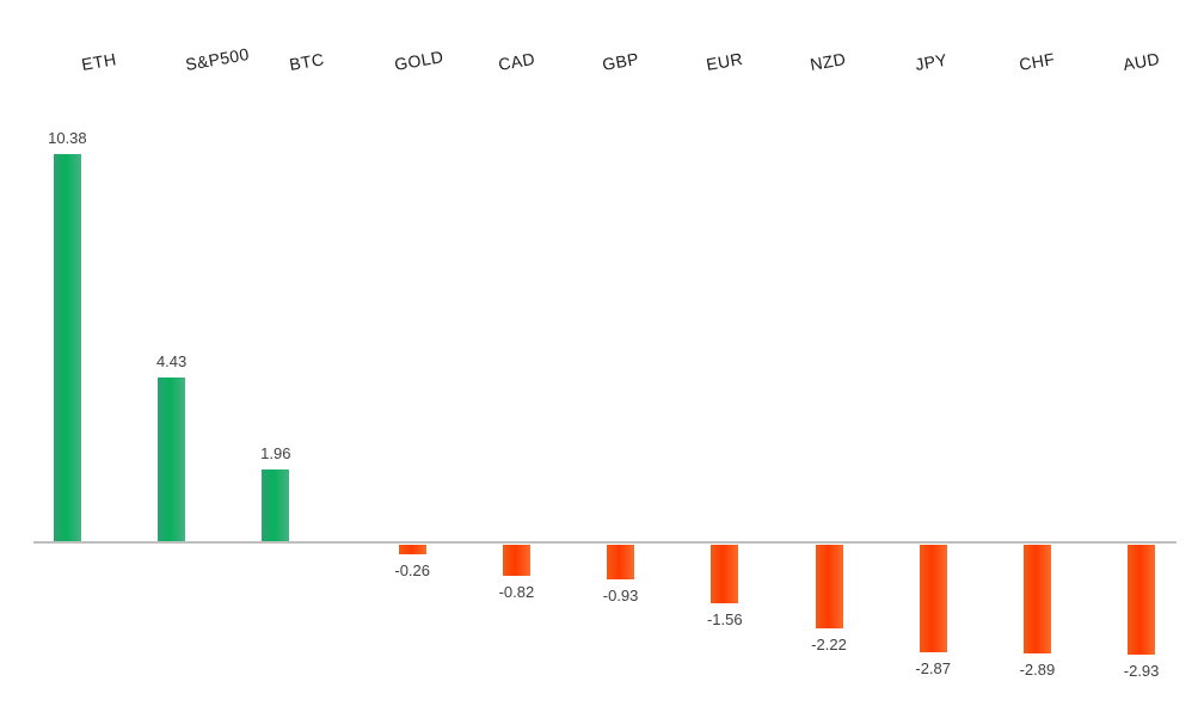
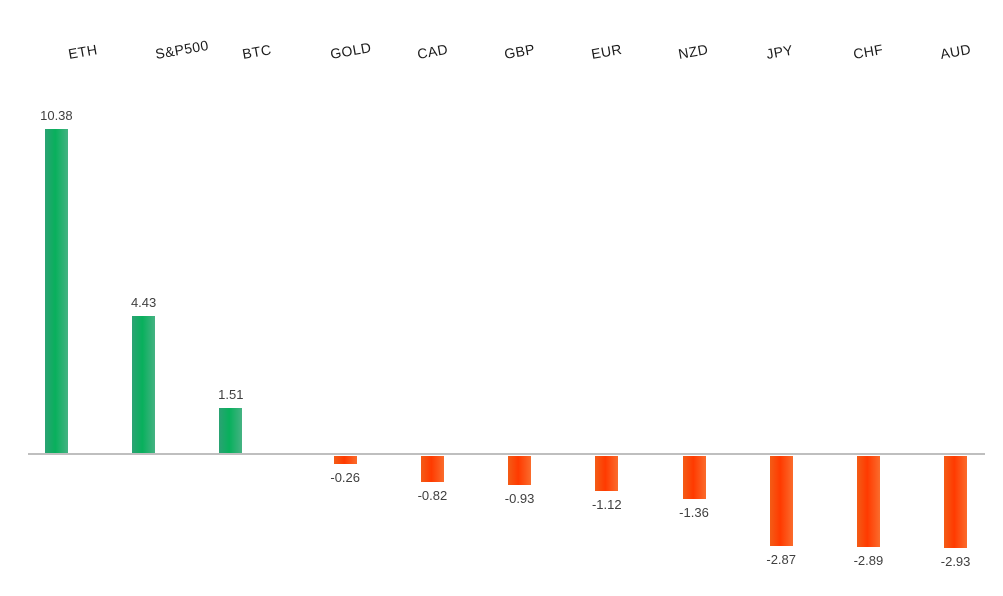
BTC: 1.96 -> 1.51
EUR: -1.56 -> -1.12
NZD: -2.22 -> -1.36
